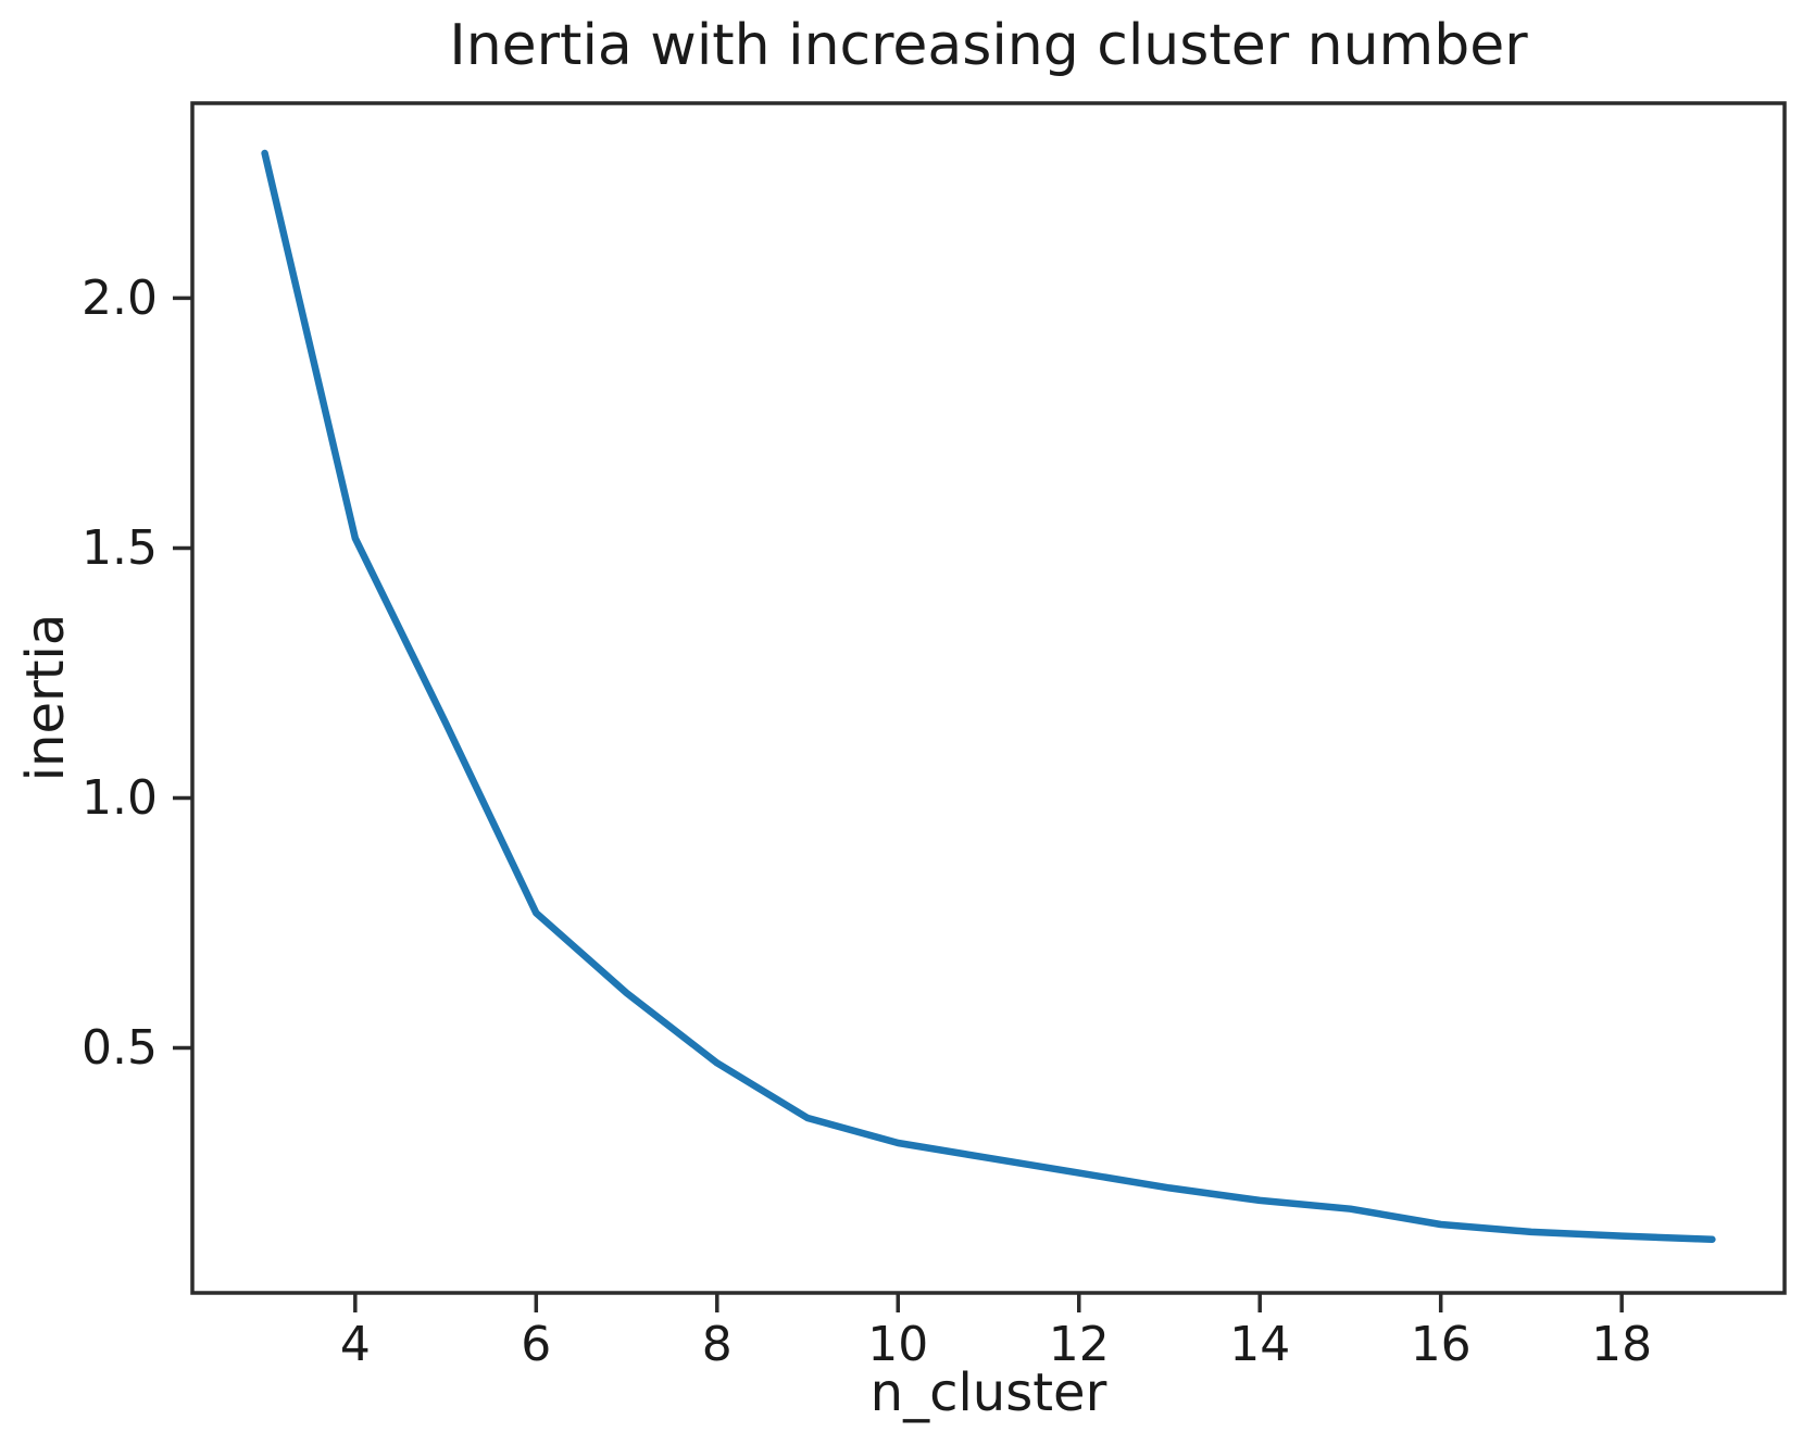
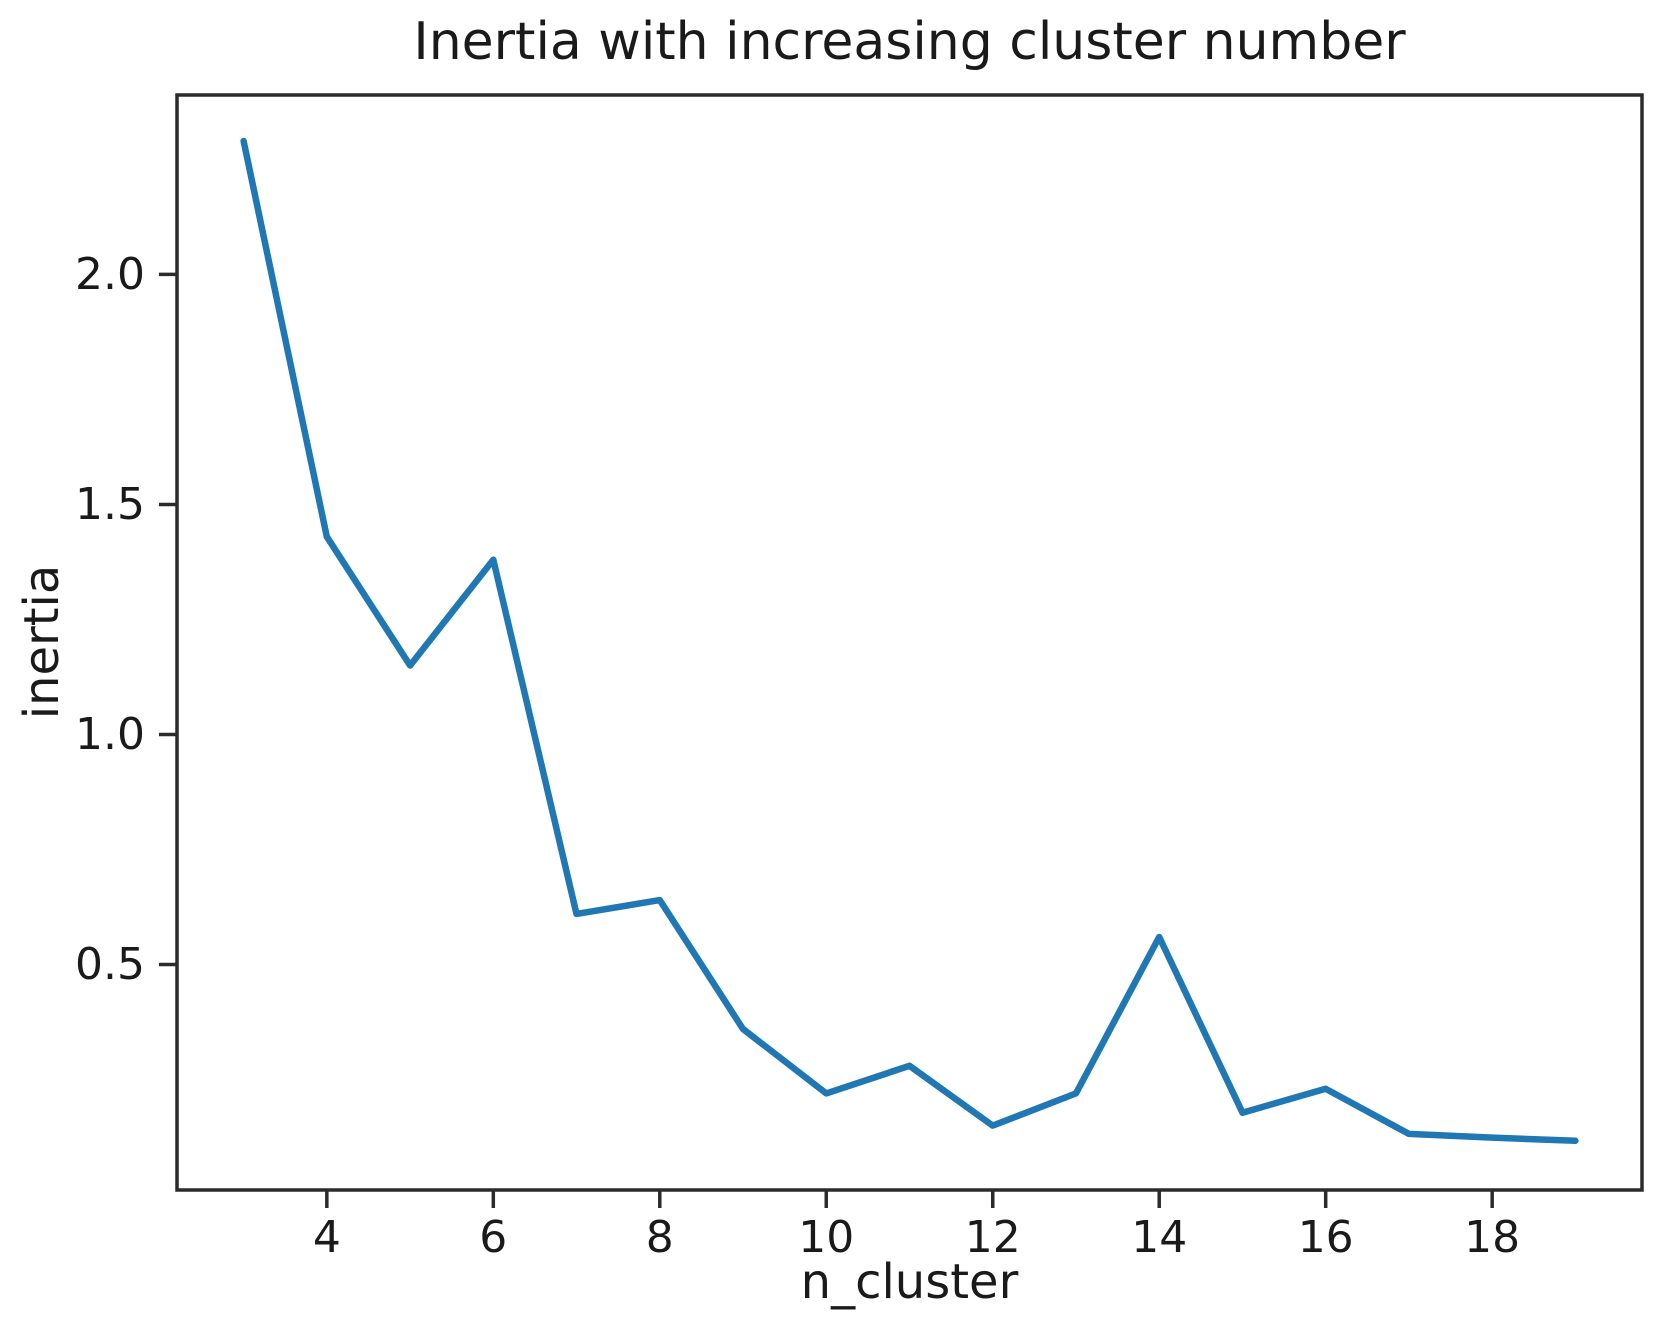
4: 1.52 -> 1.43
6: 0.77 -> 1.38
8: 0.47 -> 0.64
10: 0.31 -> 0.22
12: 0.25 -> 0.15
14: 0.20 -> 0.56
16: 0.15 -> 0.23
